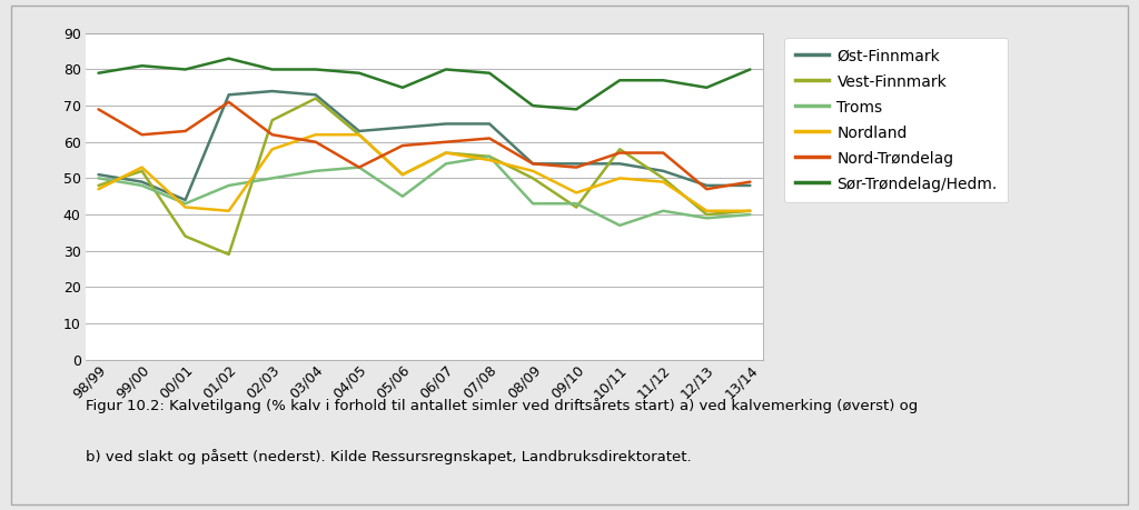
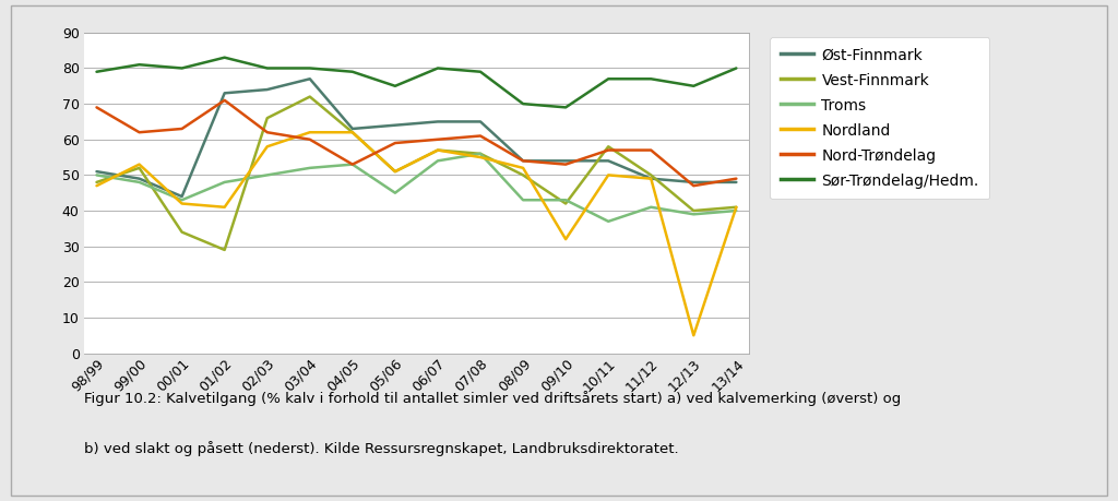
Øst-Finnmark/03/04: 73 -> 77
Nordland/09/10: 46 -> 32
Øst-Finnmark/11/12: 52 -> 49
Nordland/12/13: 41 -> 5
